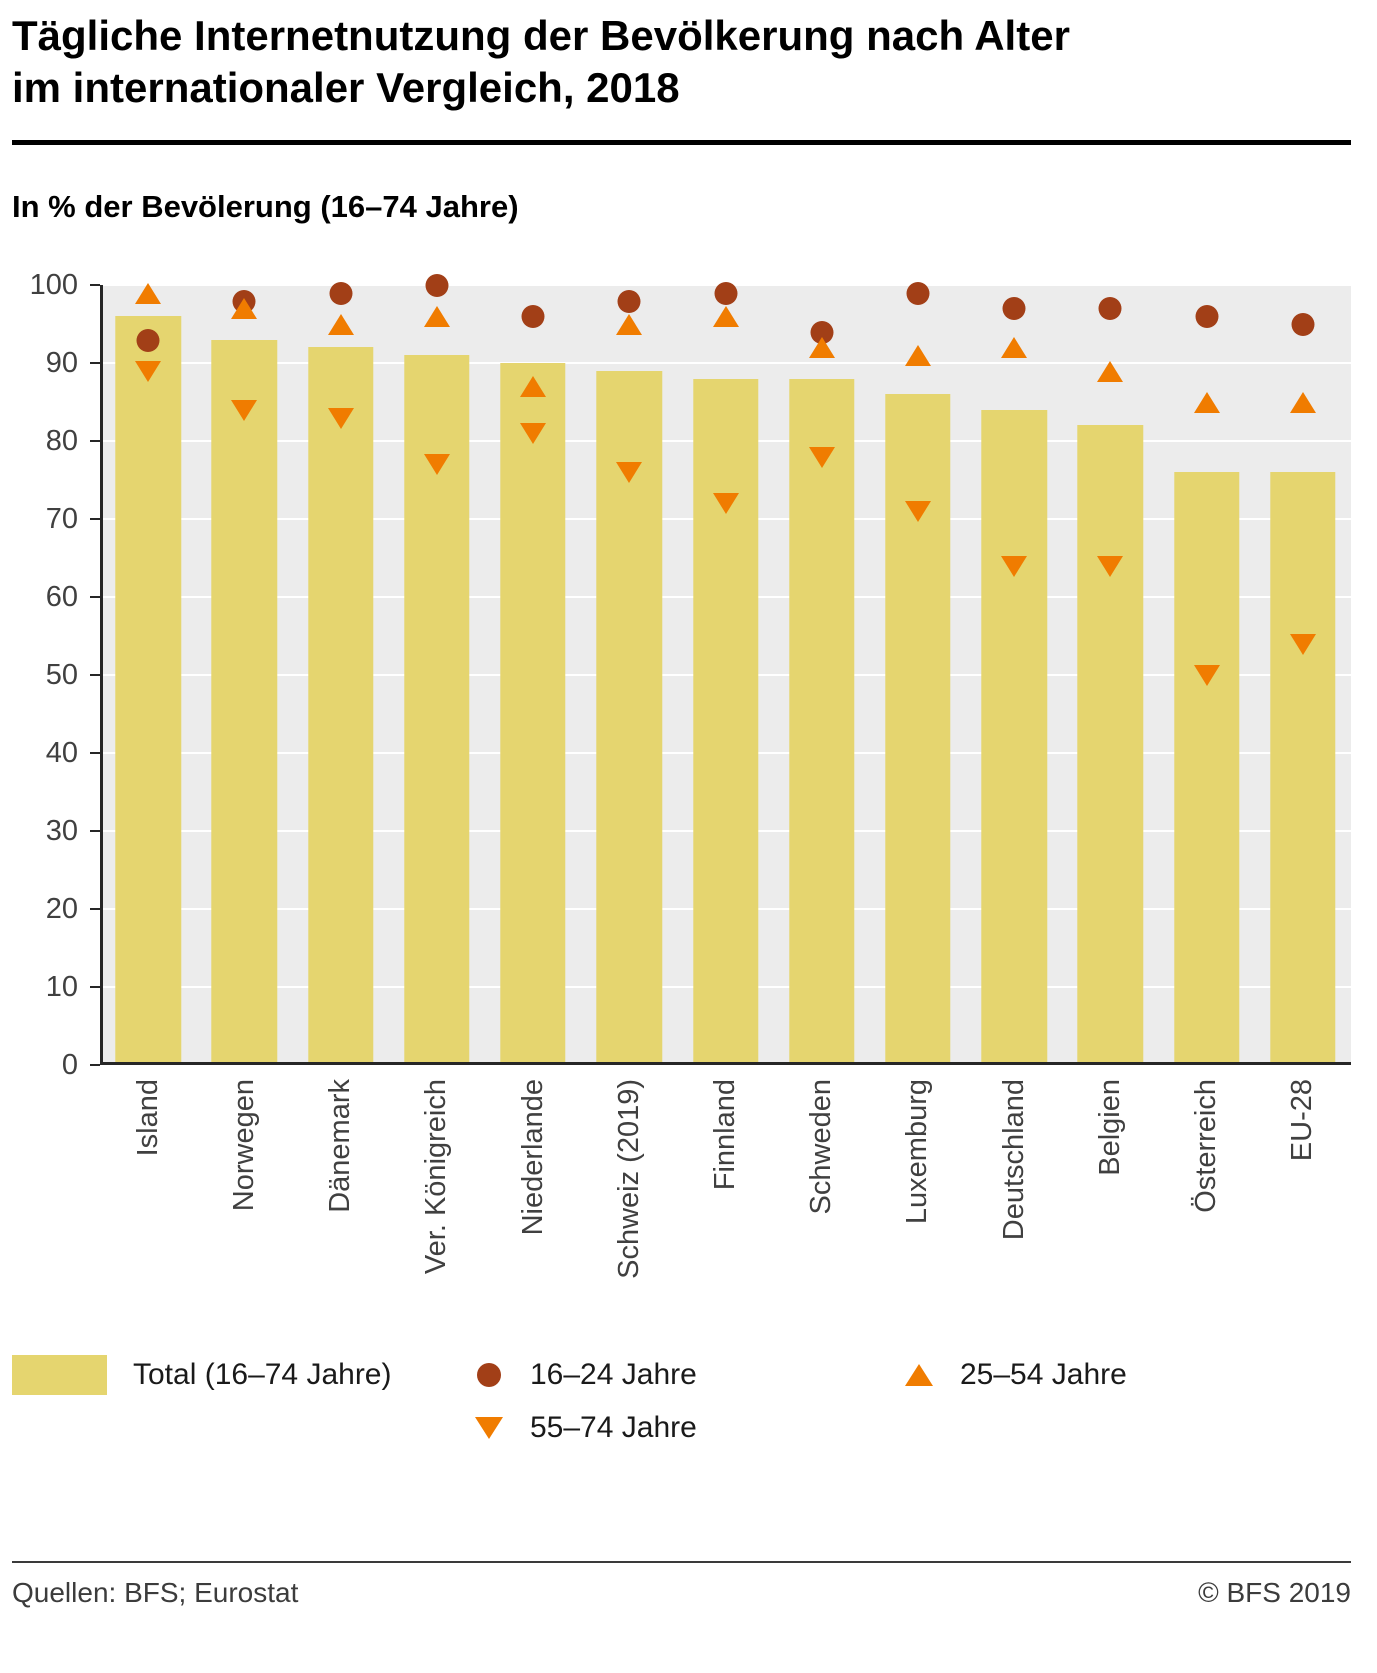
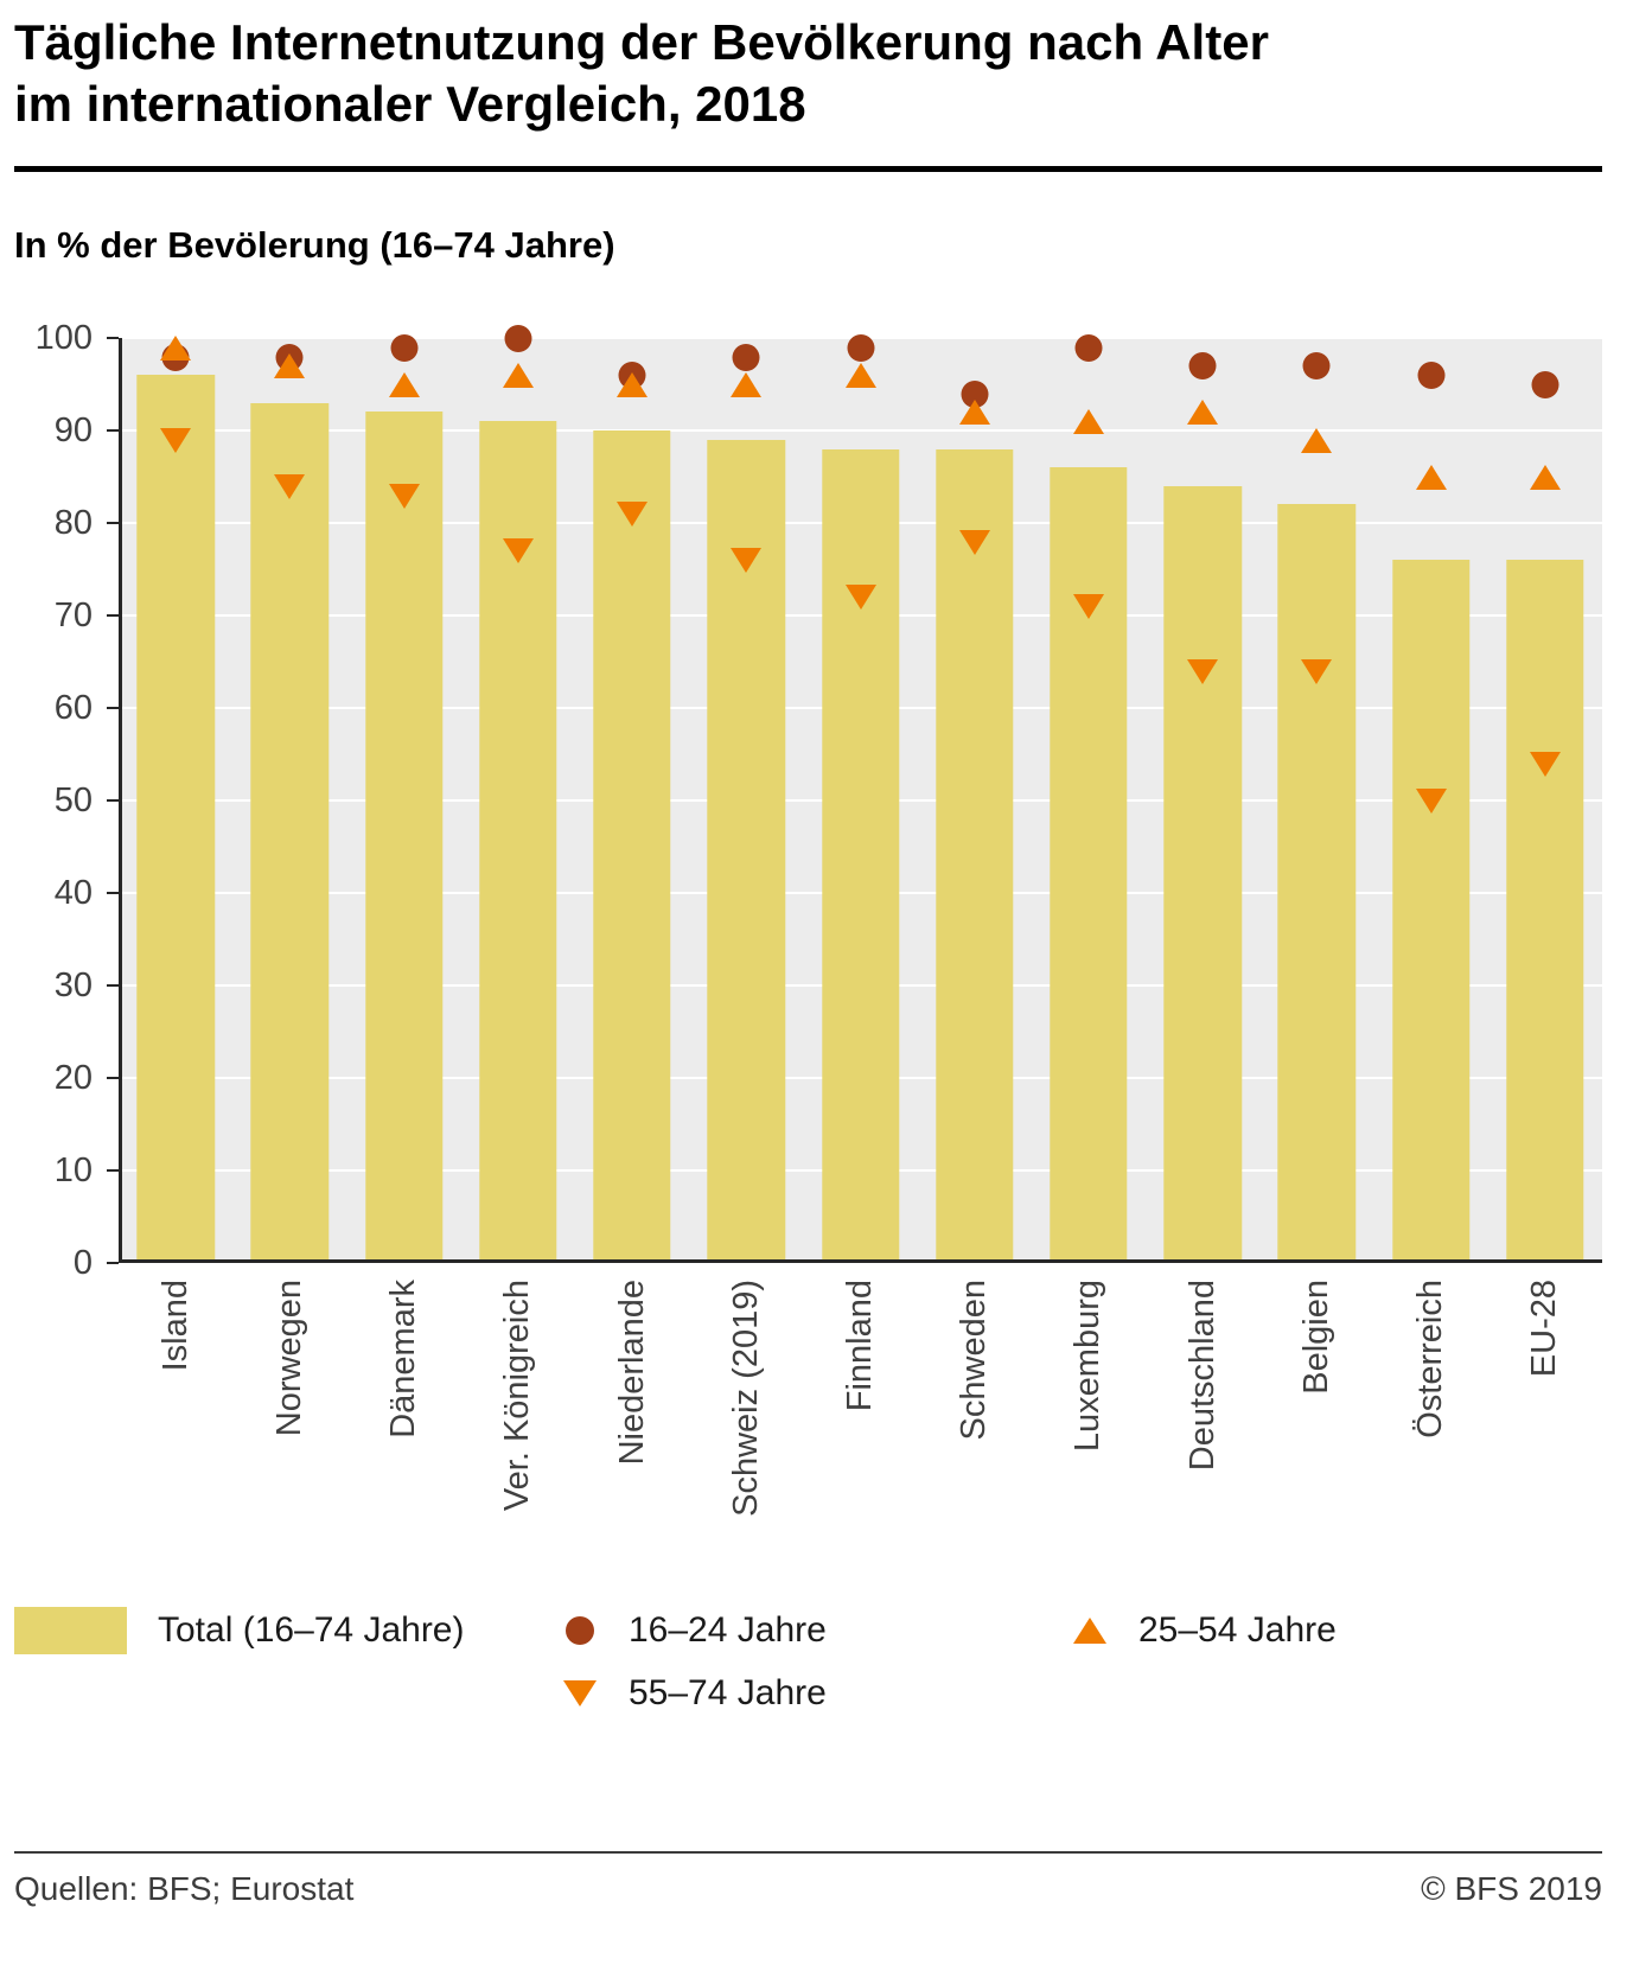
16–24 Jahre/Island: 93 -> 98
25–54 Jahre/Niederlande: 87 -> 95
